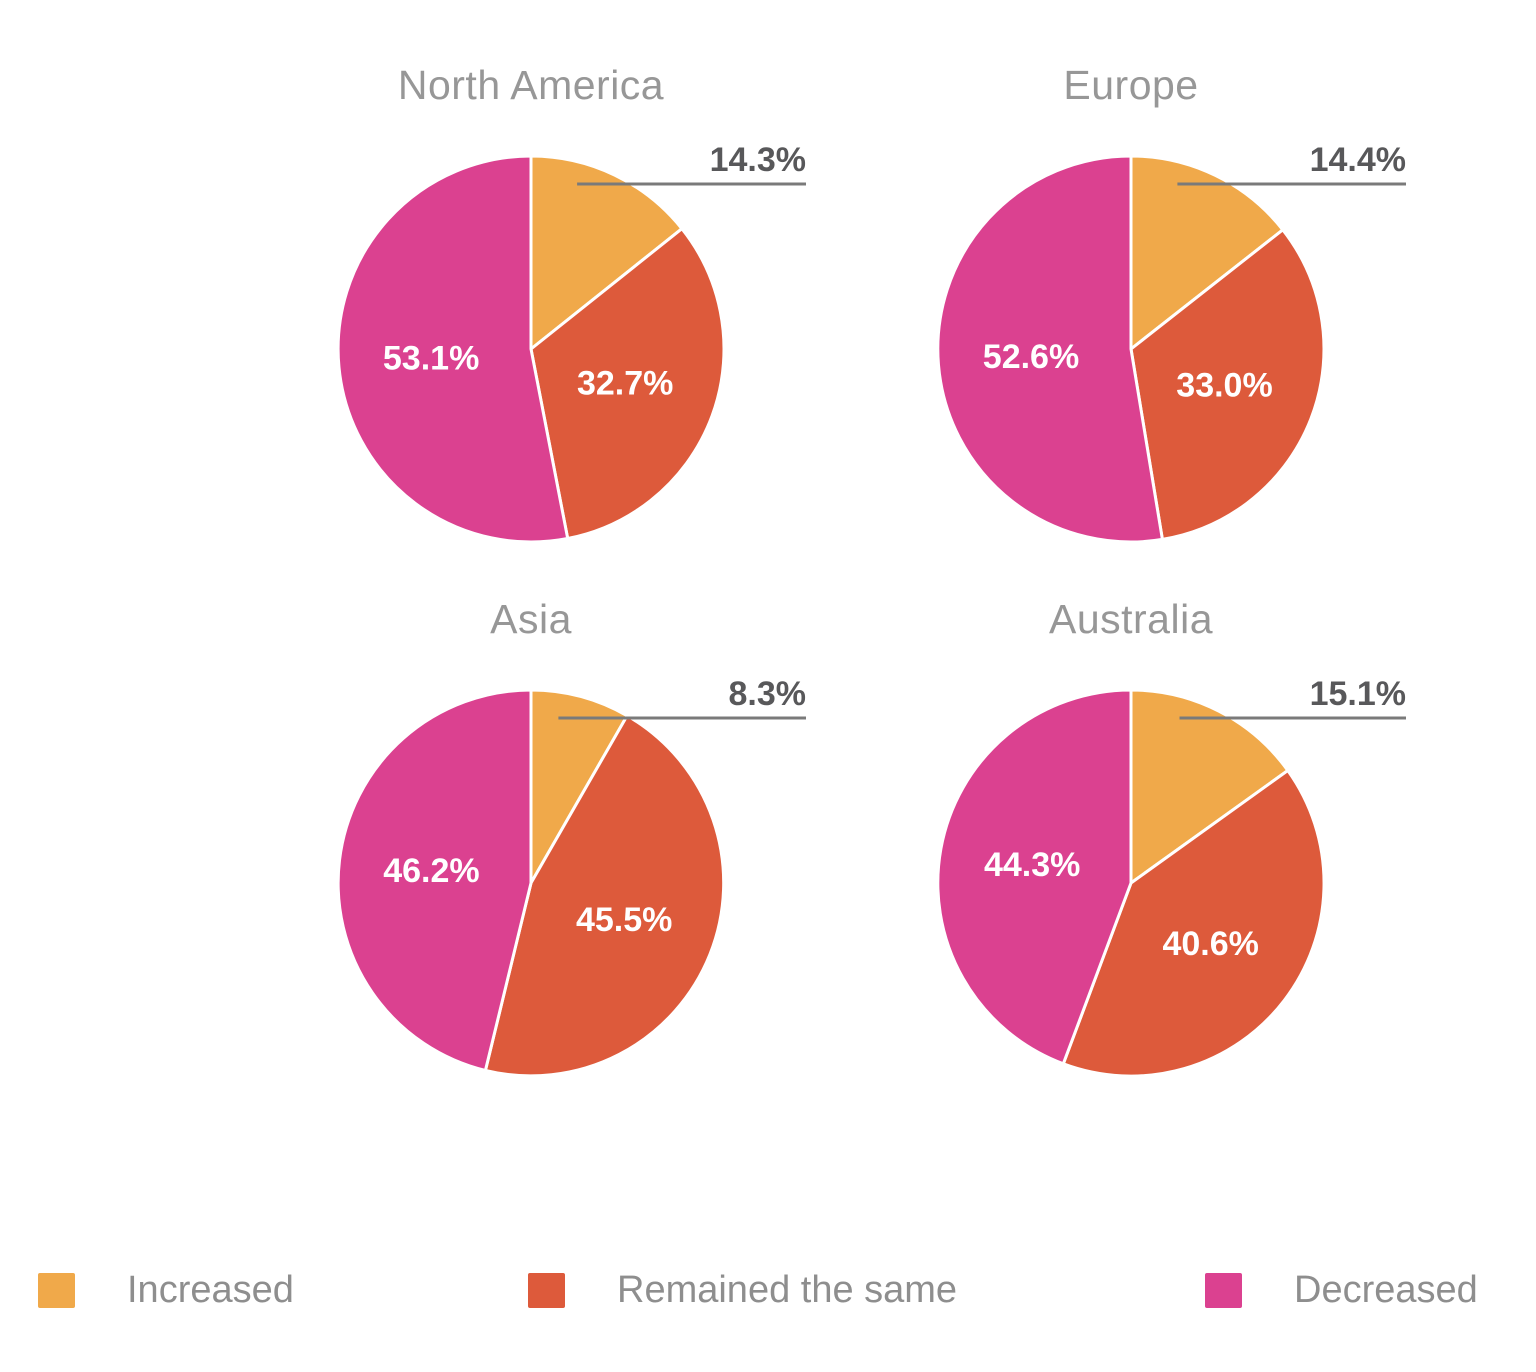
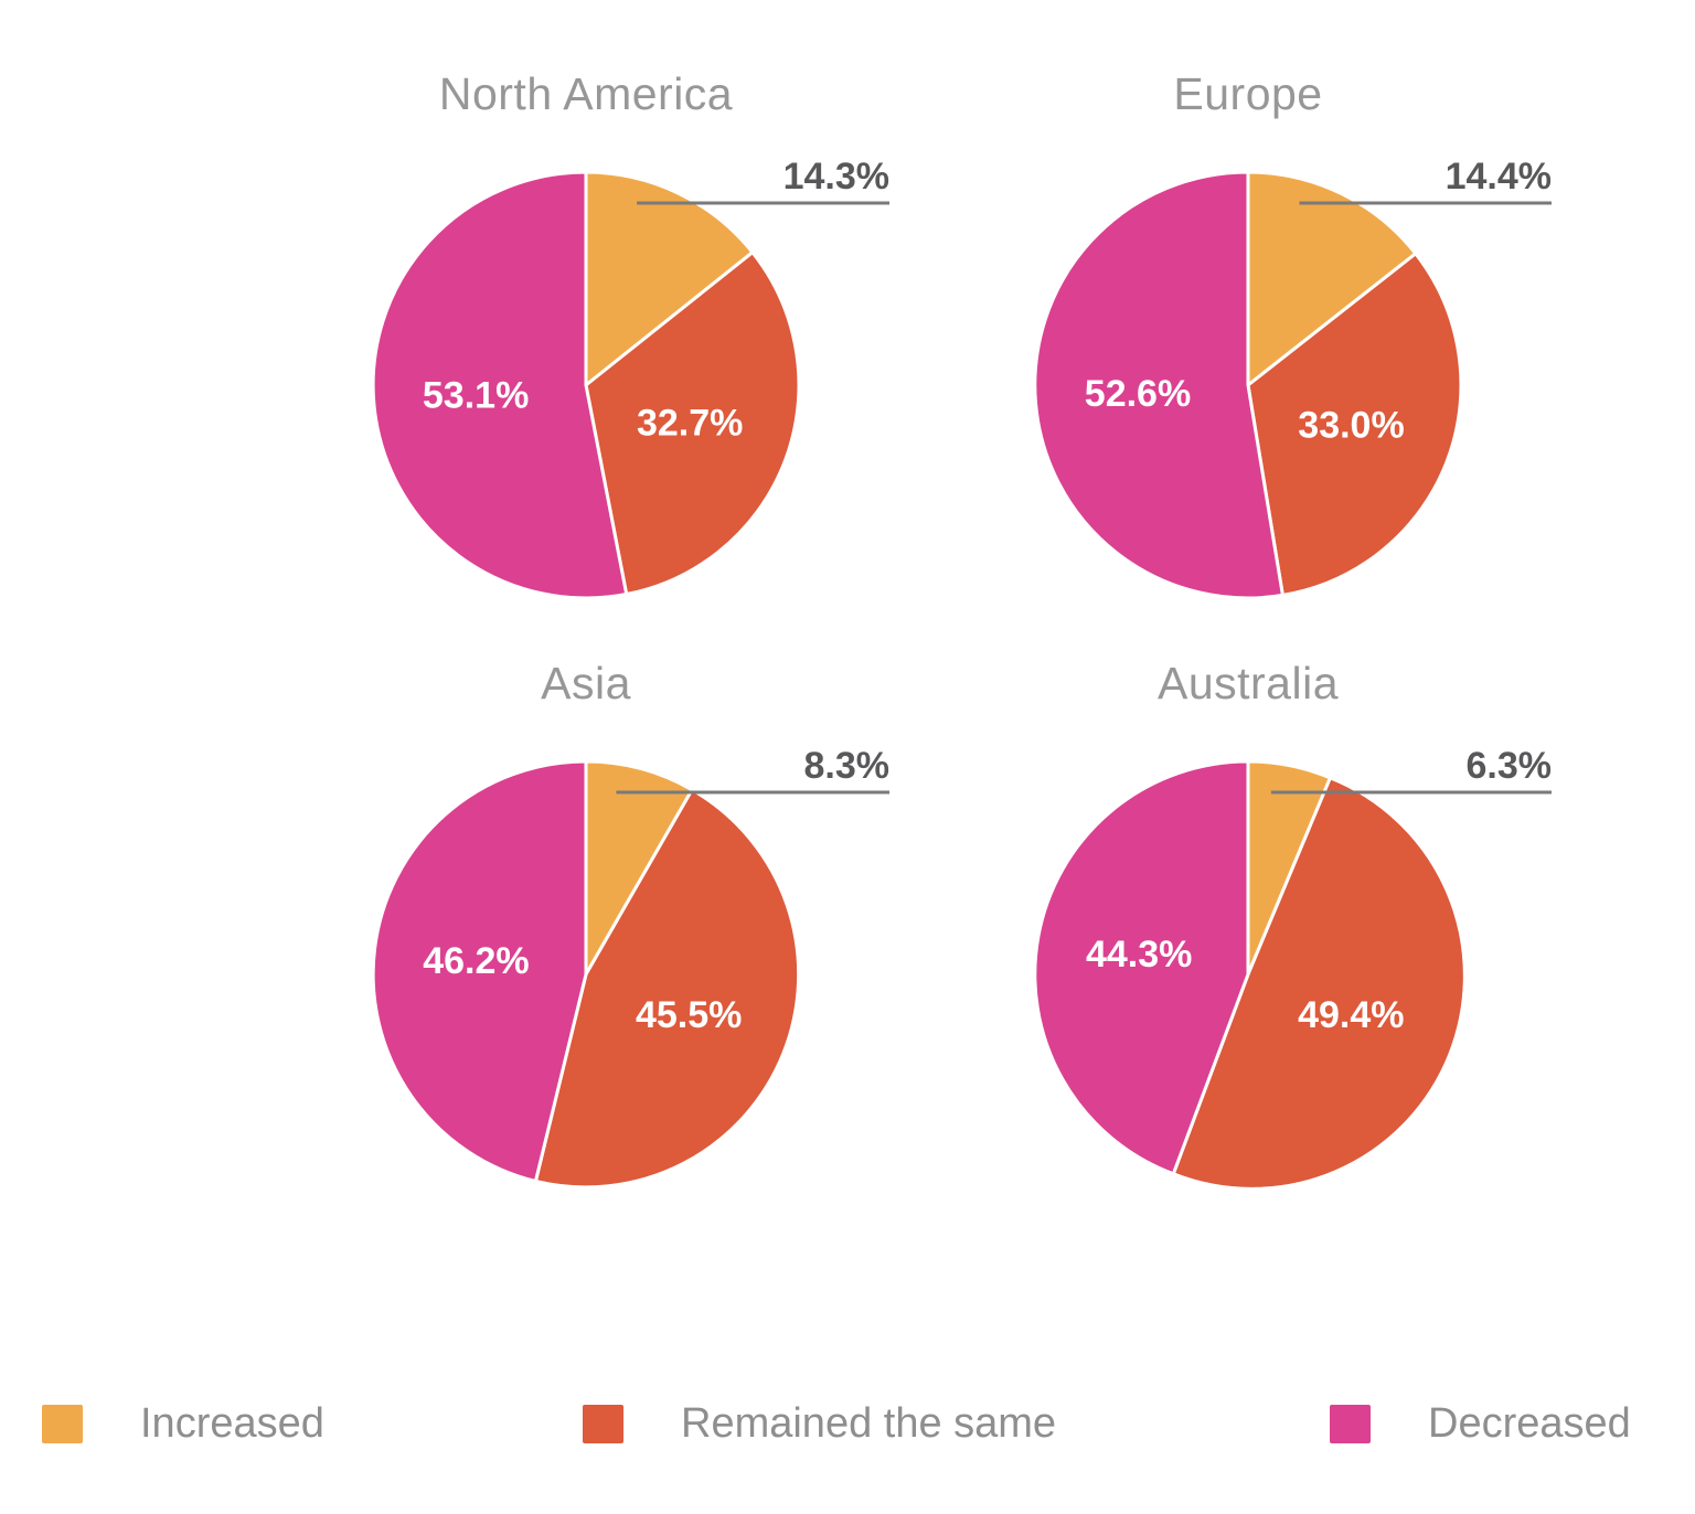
Australia/Increased: 15.1% -> 6.3%
Australia/Remained the same: 40.6% -> 49.4%
